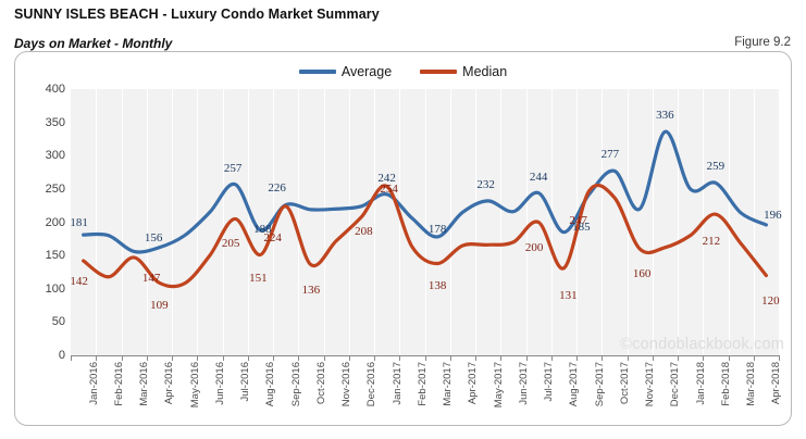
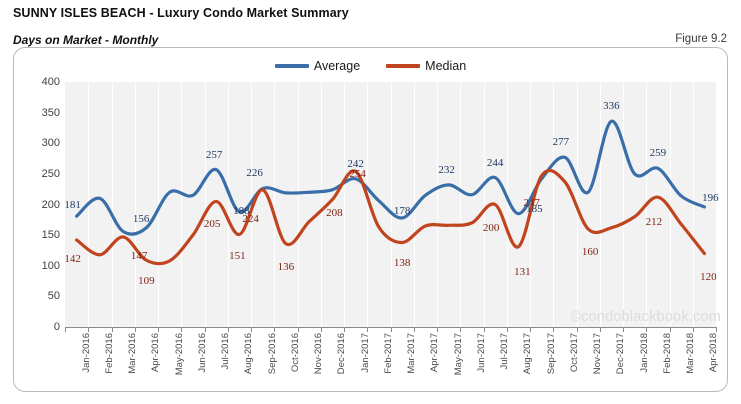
Average/Feb-2016: 180 -> 210
Average/May-2016: 180 -> 220
